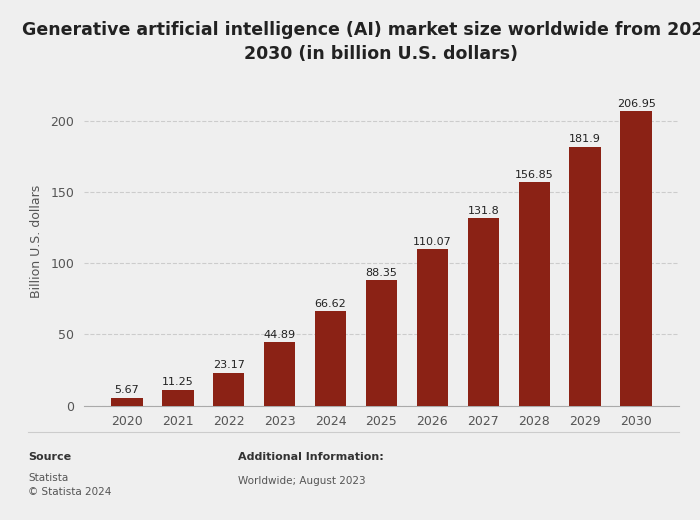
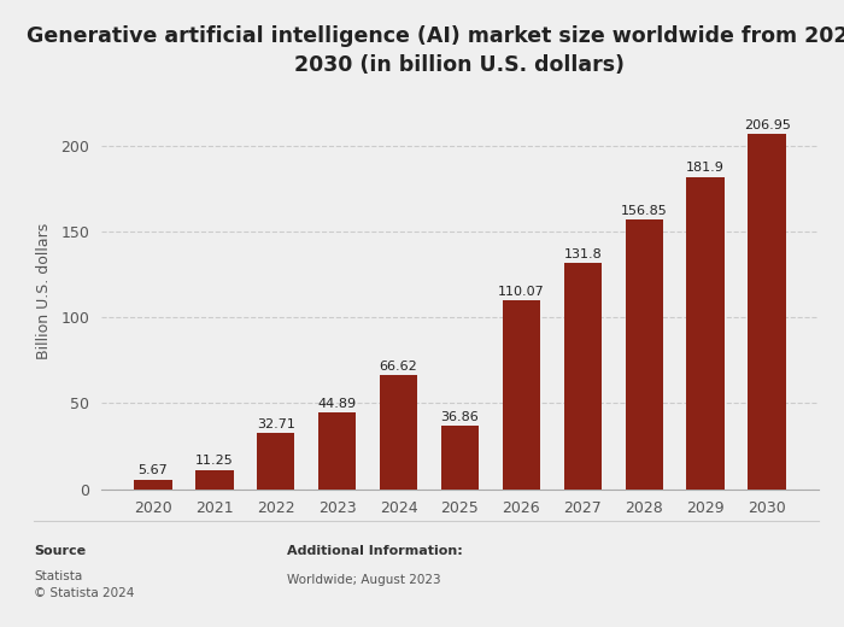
2022: 23.17 -> 32.71
2025: 88.35 -> 36.86
